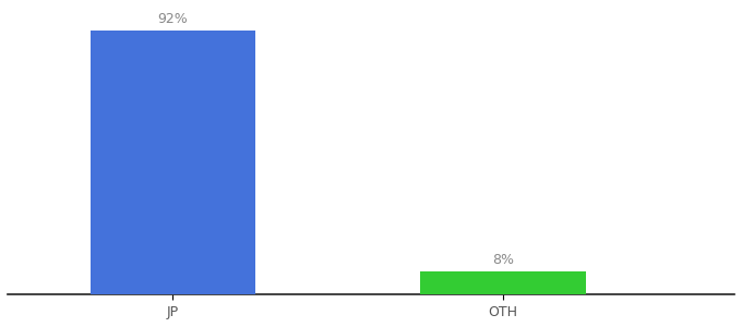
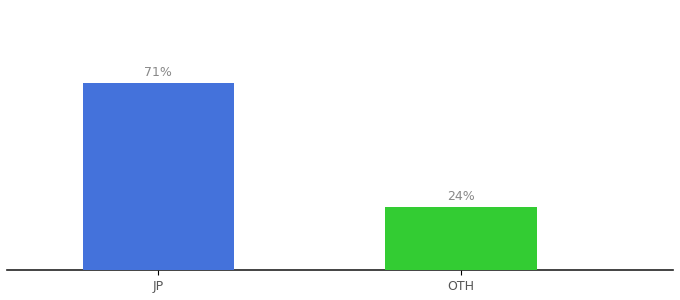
JP: 92% -> 71%
OTH: 8% -> 24%
